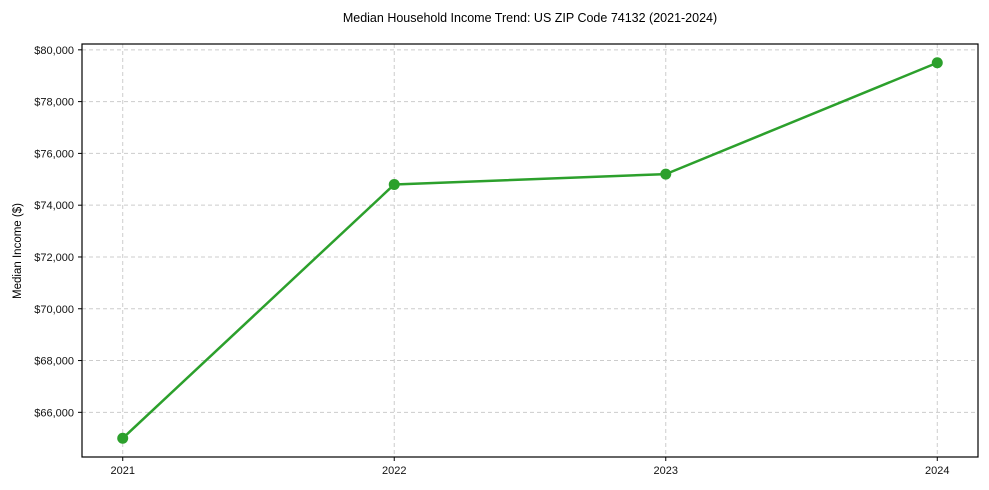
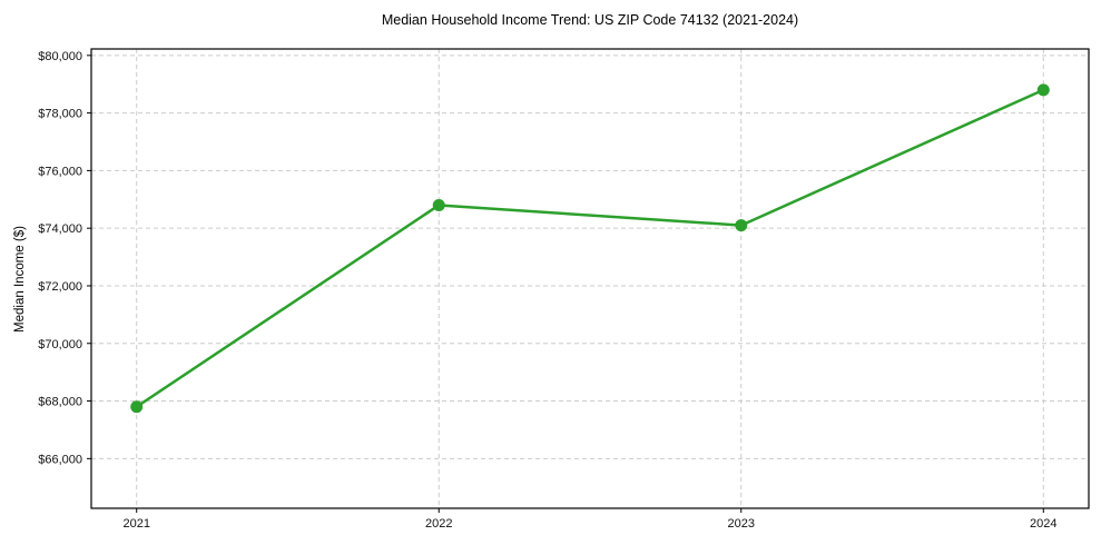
2021: $65000 -> $67800
2023: $75200 -> $74100
2024: $79500 -> $78800
